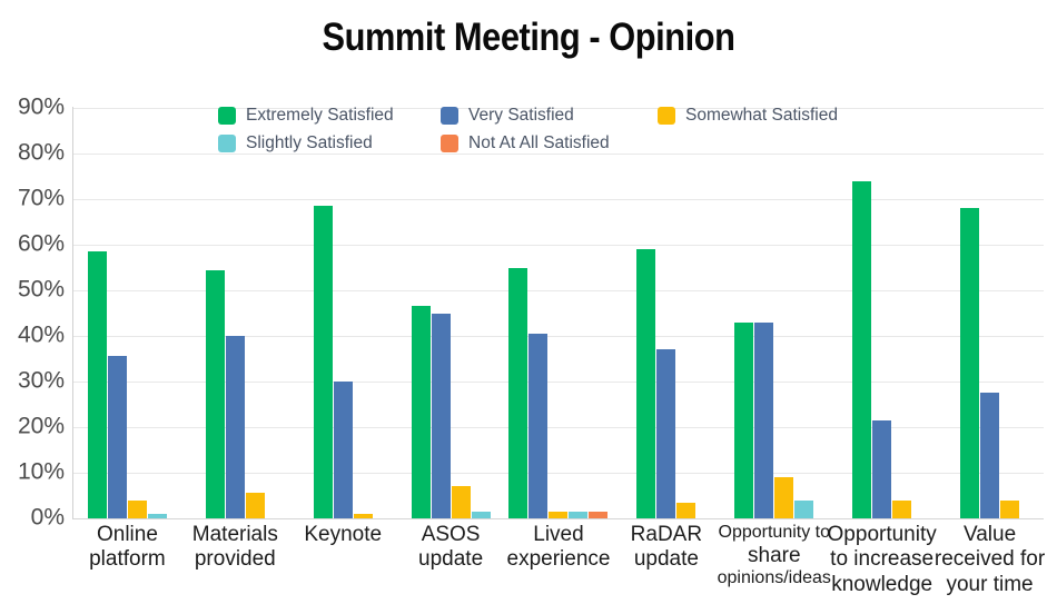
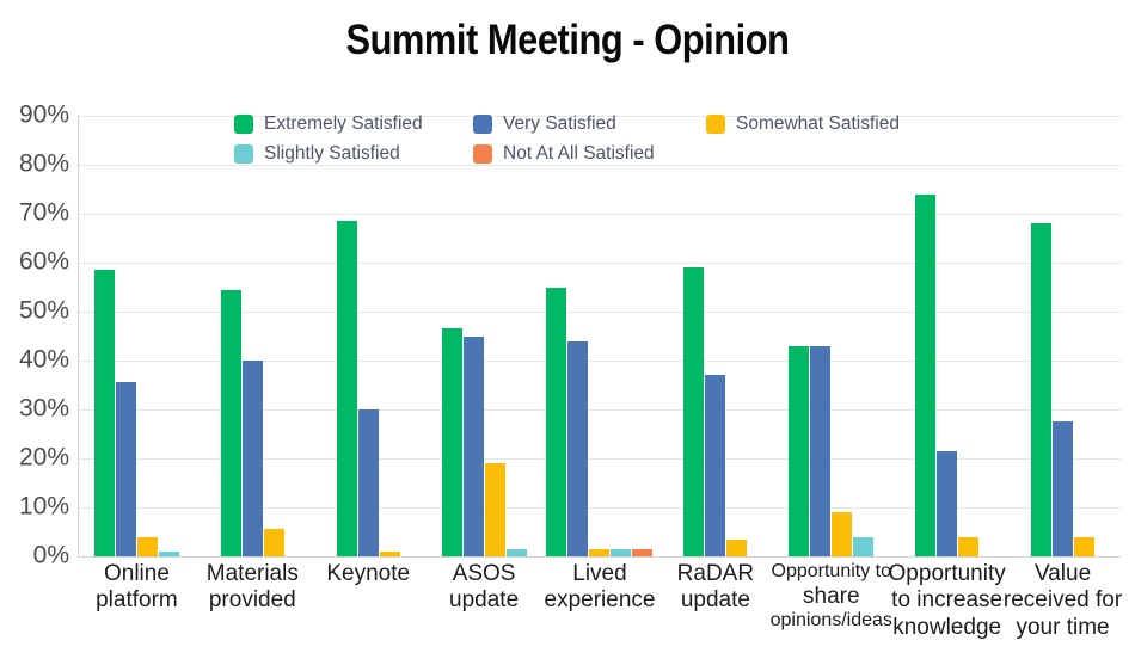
Somewhat Satisfied/ASOS update: 7% -> 19%
Very Satisfied/Lived experience: 40% -> 44%
